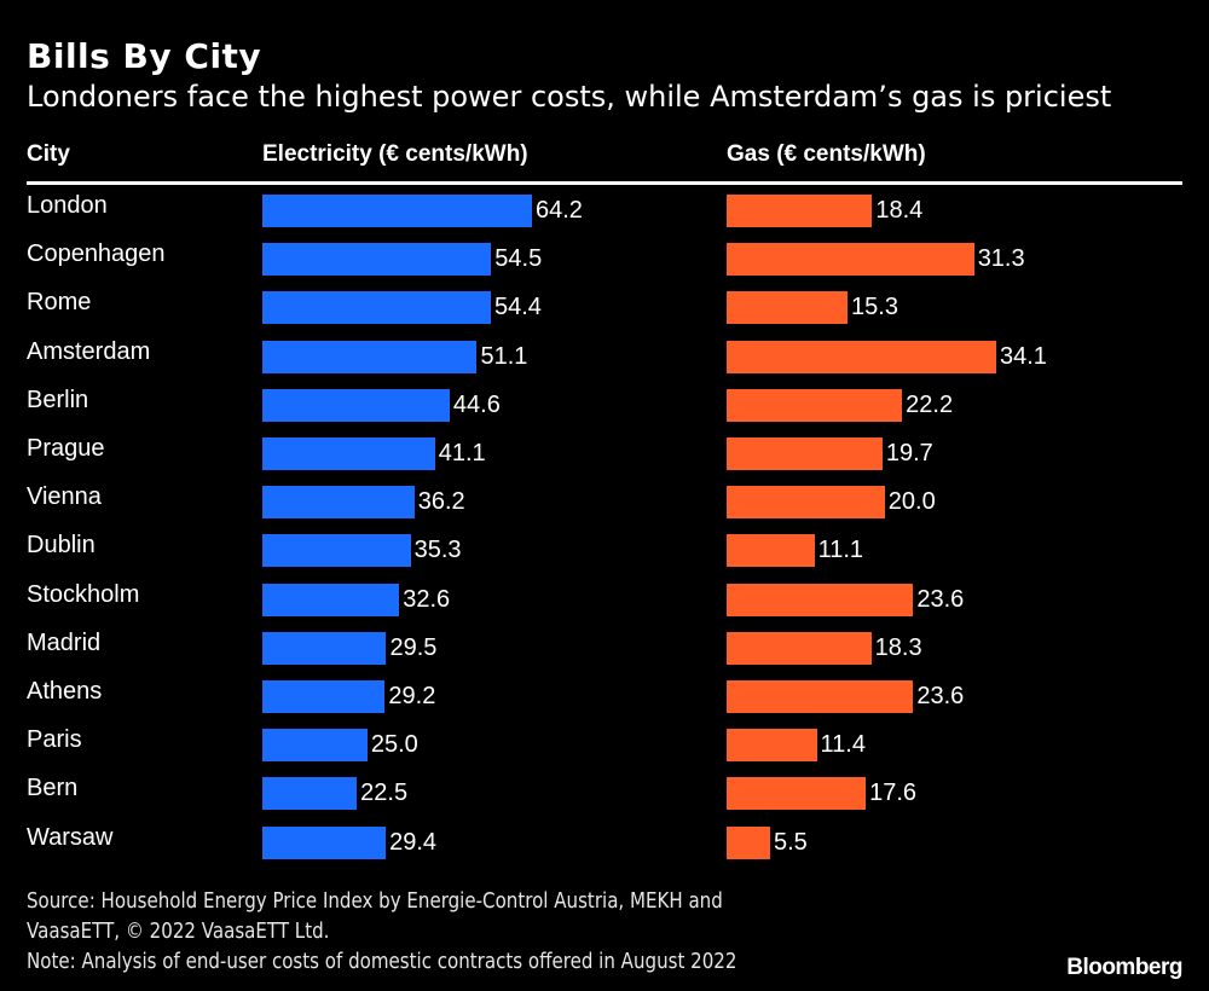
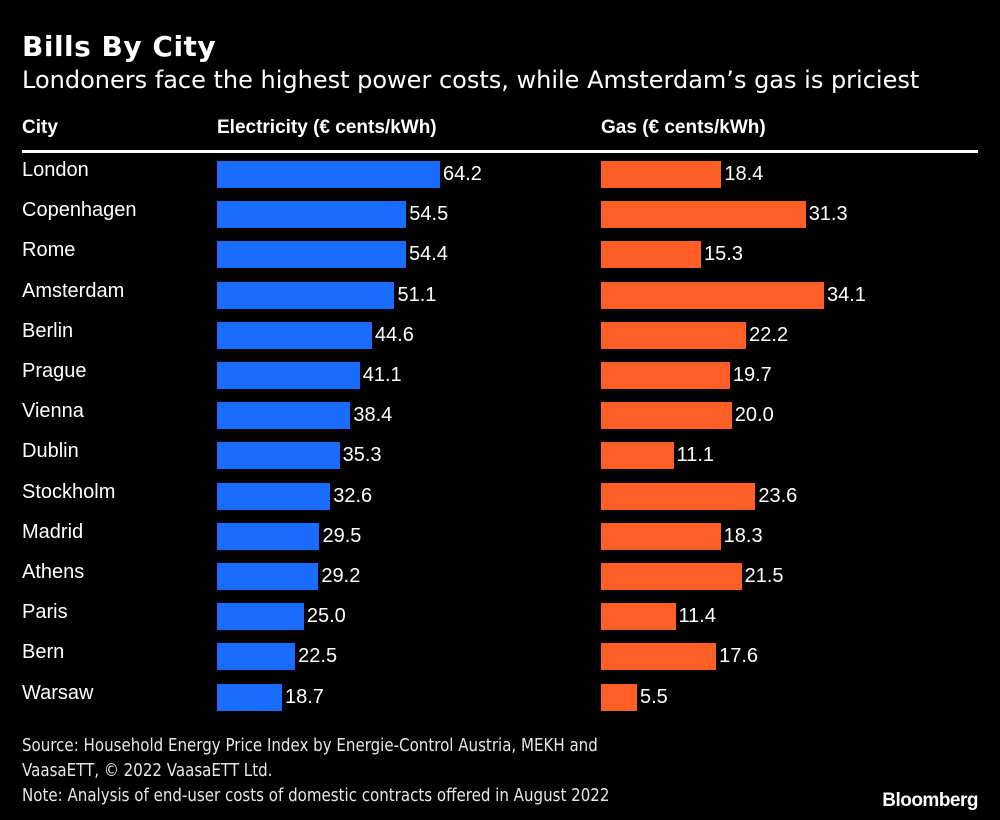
Electricity (€ cents/kWh)/Vienna: 36.2 -> 38.4
Gas (€ cents/kWh)/Athens: 23.6 -> 21.5
Electricity (€ cents/kWh)/Warsaw: 29.4 -> 18.7
